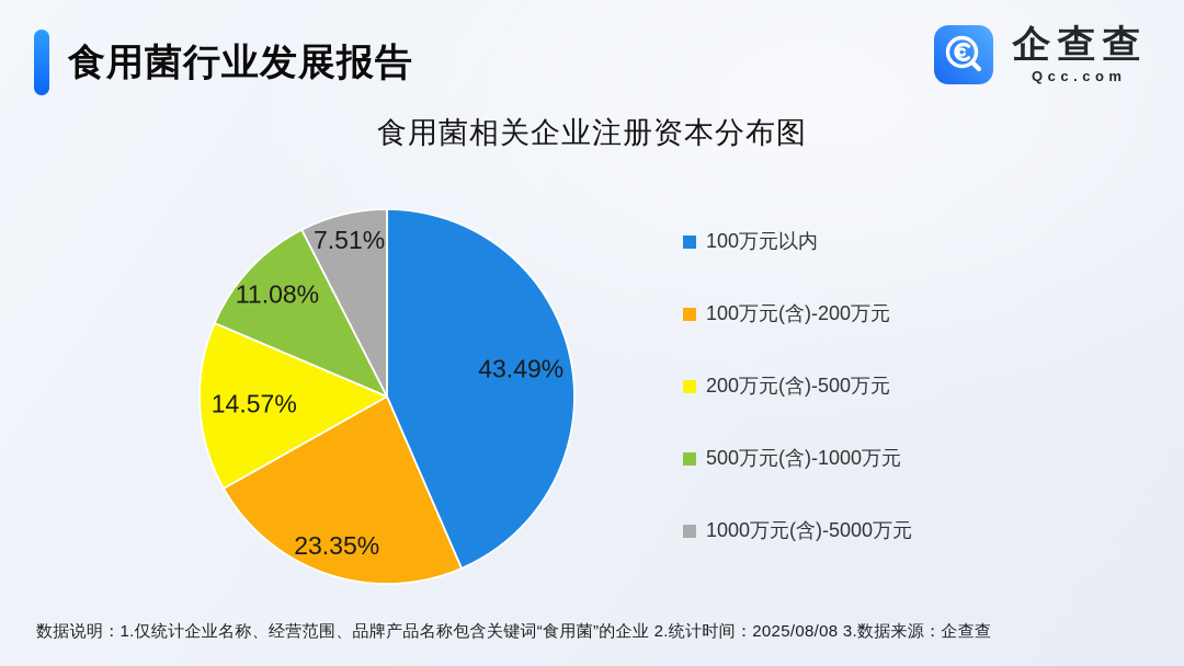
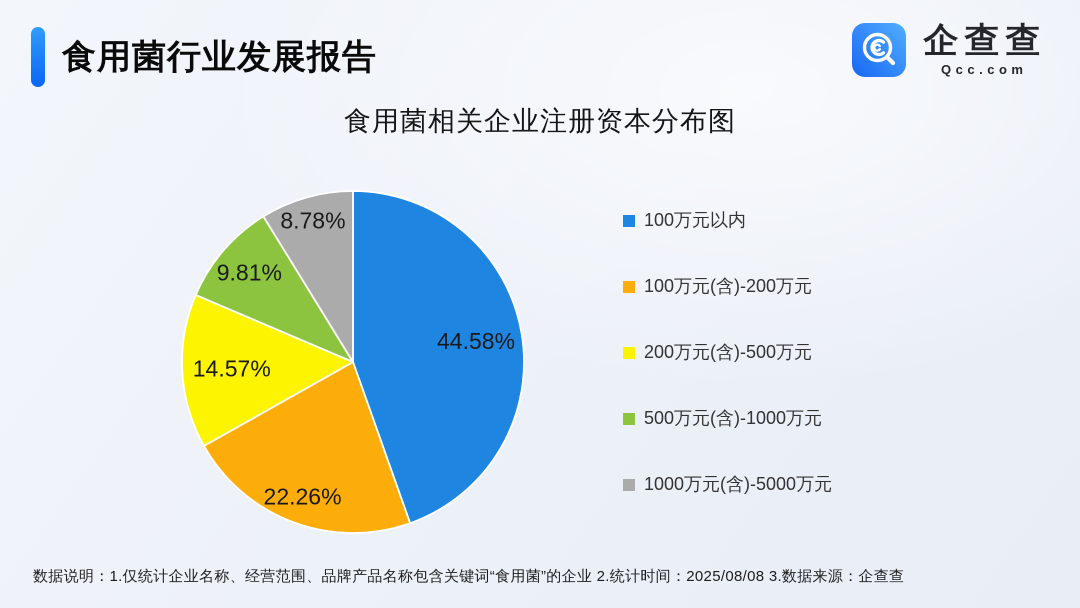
100万元以内: 43.49% -> 44.58%
100万元(含)-200万元: 23.35% -> 22.26%
500万元(含)-1000万元: 11.08% -> 9.81%
1000万元(含)-5000万元: 7.51% -> 8.78%
